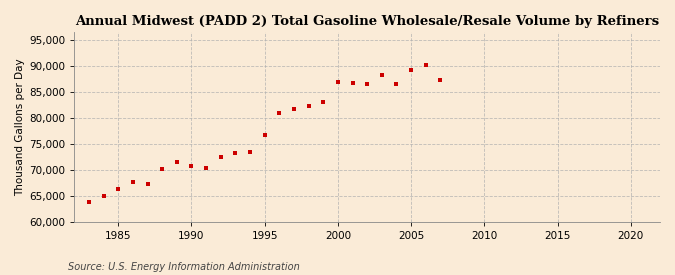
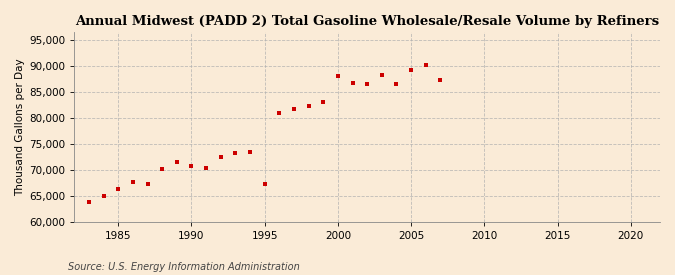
1995: 76,700 -> 67,200
2000: 86,800 -> 88,000
